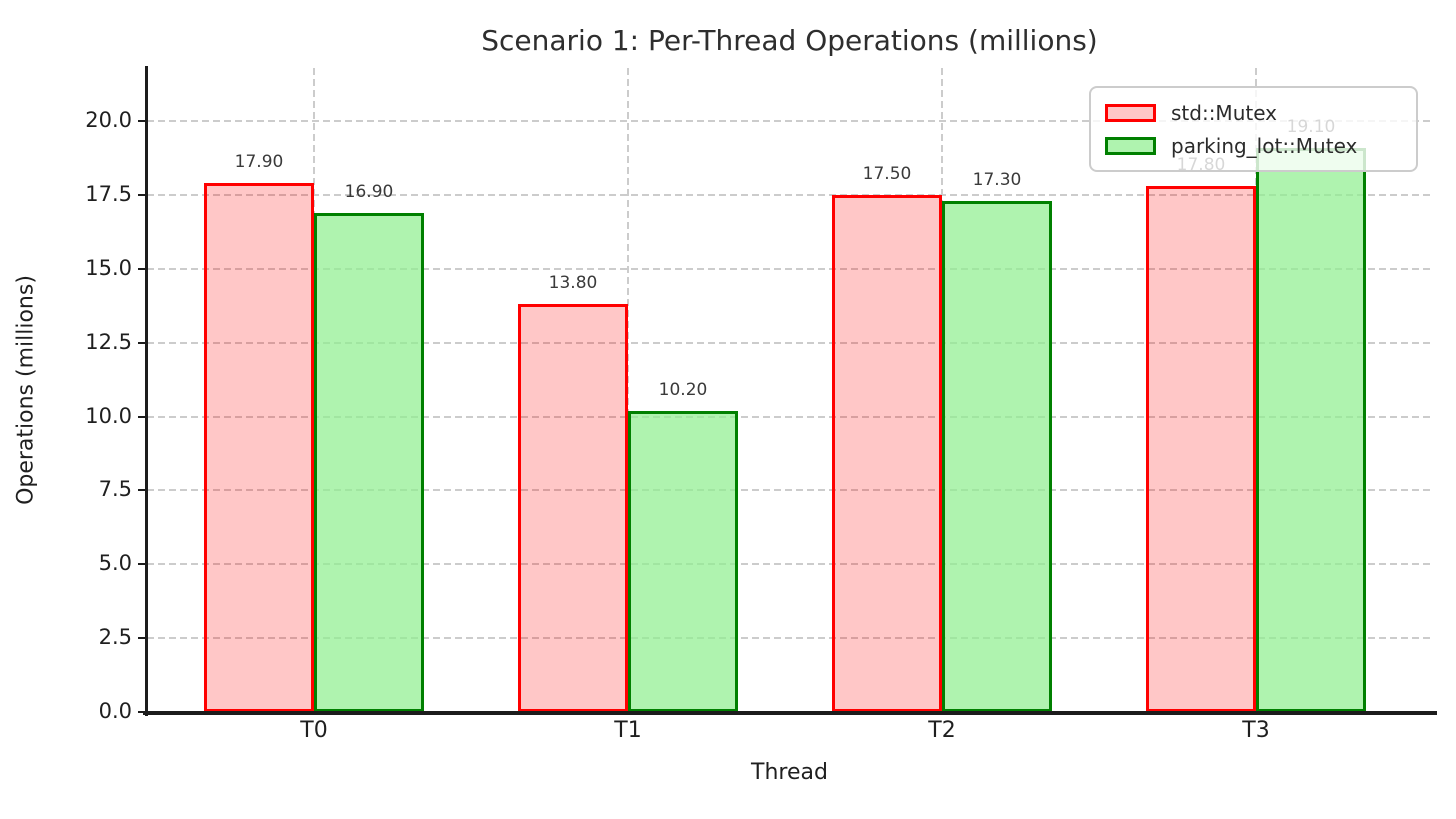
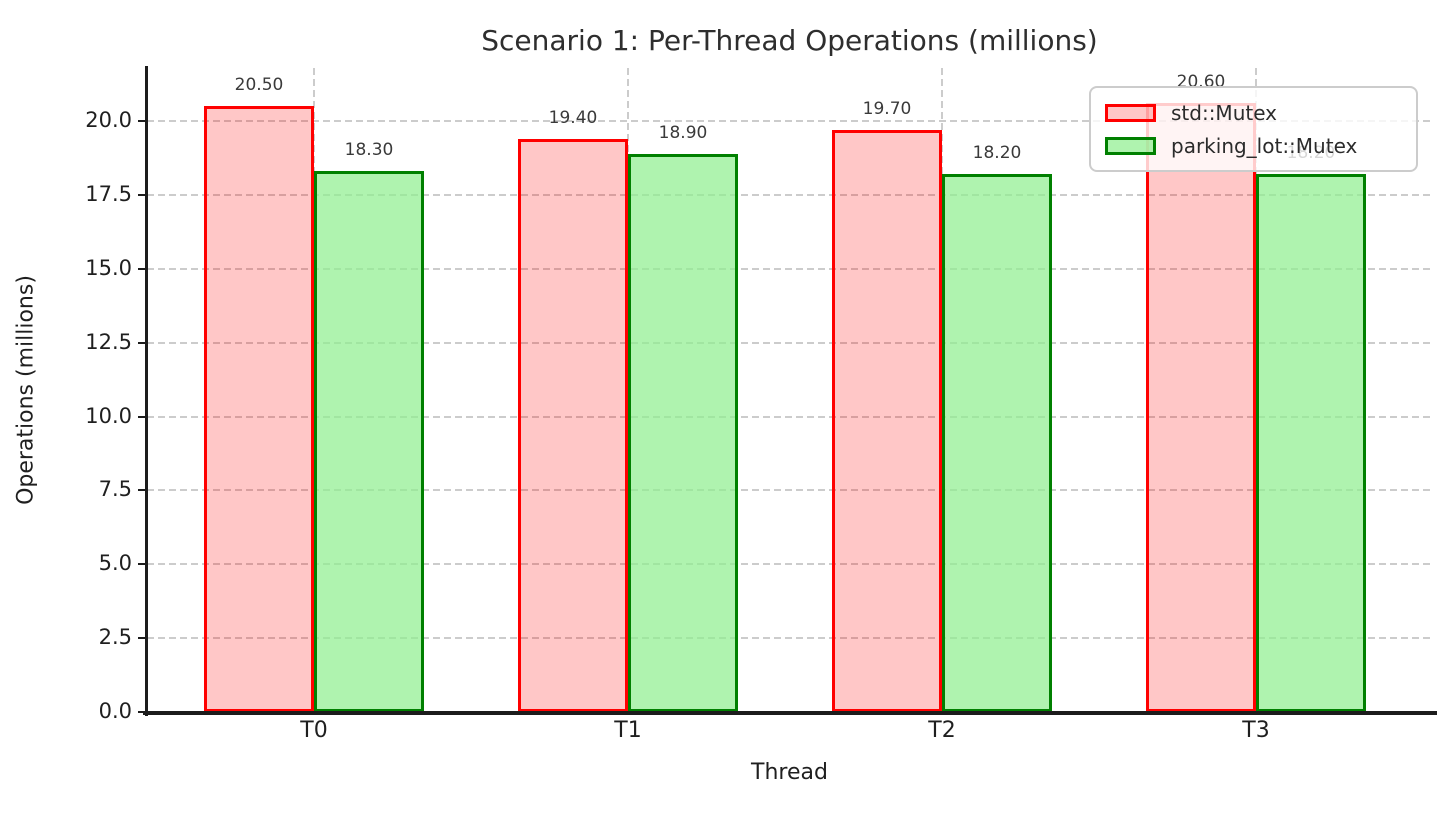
std::Mutex/T0: 17.90 -> 20.50
parking_lot::Mutex/T0: 16.90 -> 18.30
std::Mutex/T1: 13.80 -> 19.40
parking_lot::Mutex/T1: 10.20 -> 18.90
std::Mutex/T2: 17.50 -> 19.70
parking_lot::Mutex/T2: 17.30 -> 18.20
std::Mutex/T3: 17.80 -> 20.60
parking_lot::Mutex/T3: 19.10 -> 18.20
